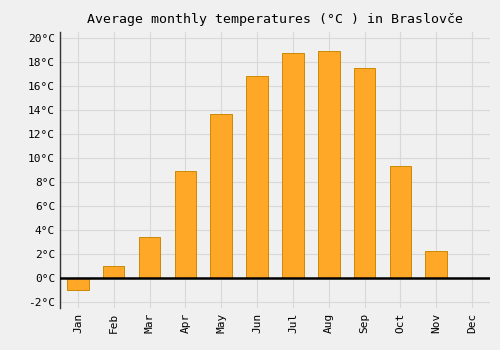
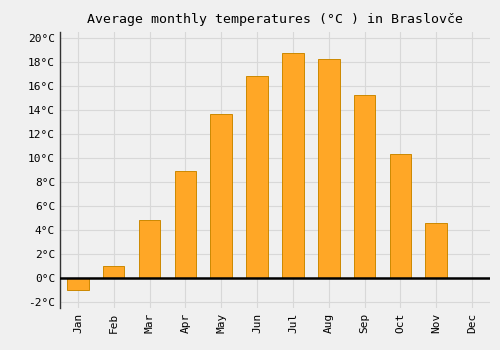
Mar: 3.4°C -> 4.8°C
Aug: 18.9°C -> 18.2°C
Sep: 17.5°C -> 15.2°C
Oct: 9.3°C -> 10.3°C
Nov: 2.2°C -> 4.6°C
